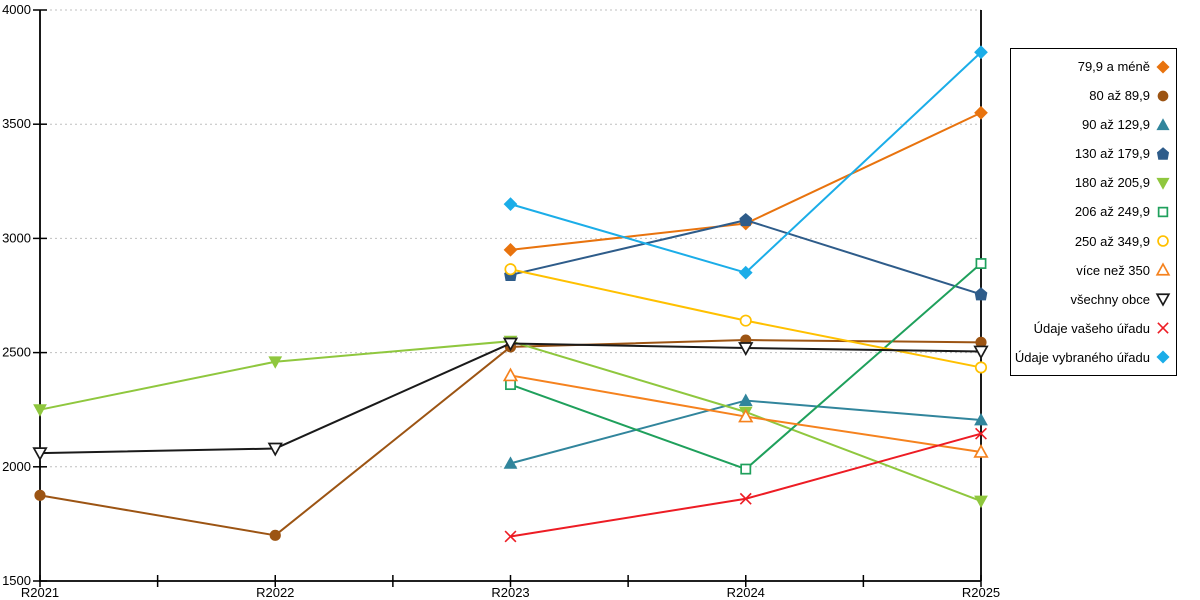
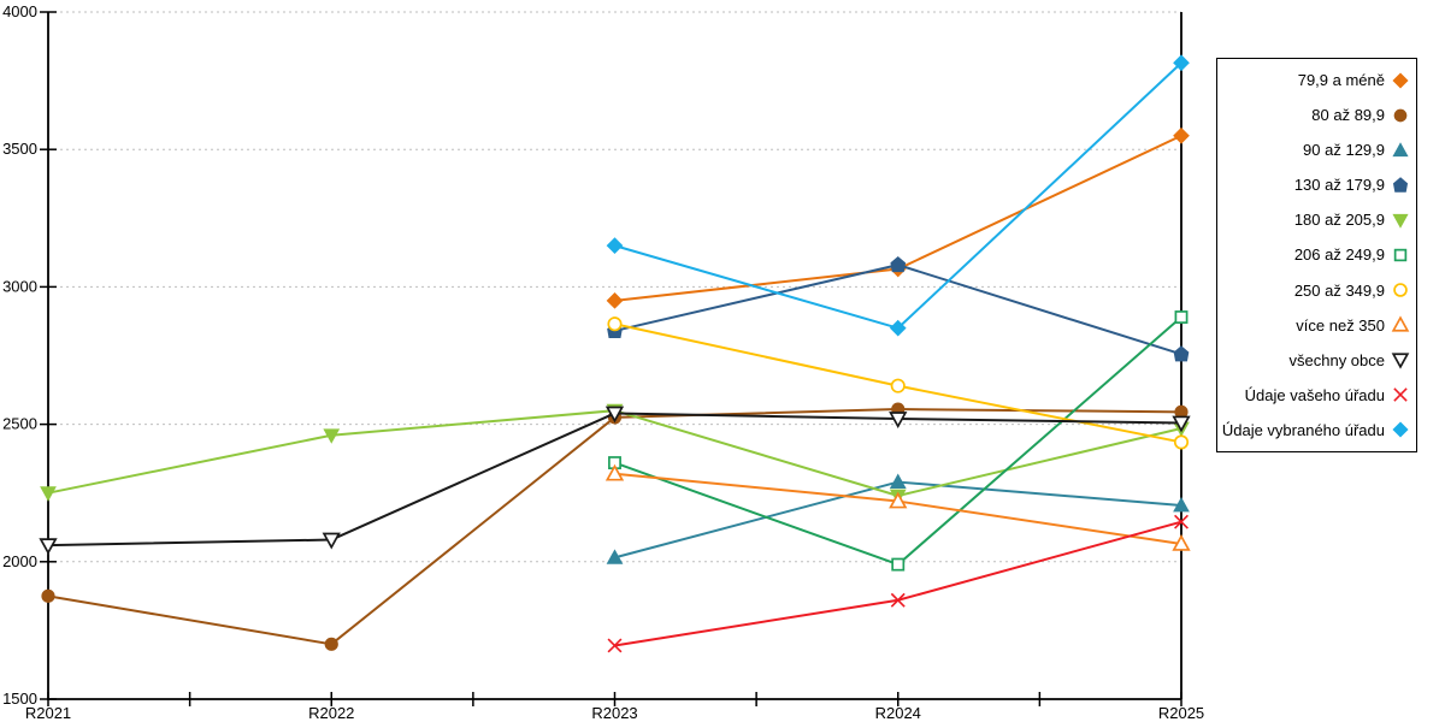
více než 350/R2023: 2400 -> 2320
180 až 205,9/R2025: 1850 -> 2480
